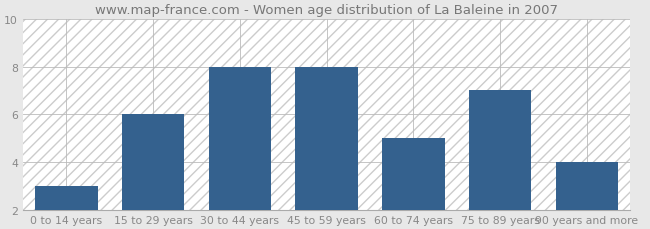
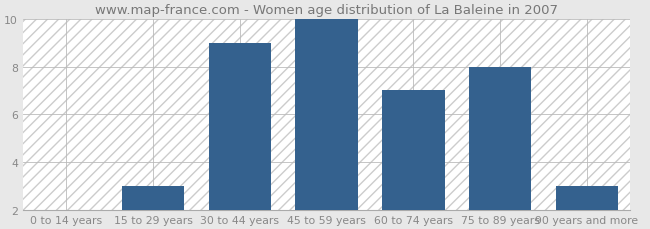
0 to 14 years: 3 -> 2
15 to 29 years: 6 -> 3
30 to 44 years: 8 -> 9
45 to 59 years: 8 -> 10
60 to 74 years: 5 -> 7
75 to 89 years: 7 -> 8
90 years and more: 4 -> 3
